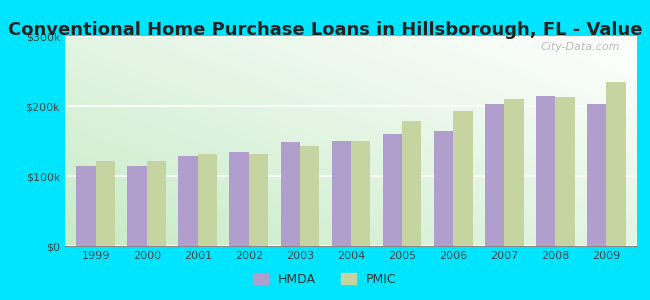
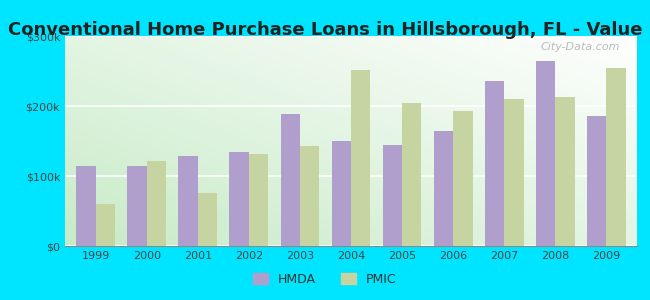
PMIC/1999: $122k -> $60k
PMIC/2001: $132k -> $76k
HMDA/2003: $148k -> $188k
PMIC/2004: $150k -> $252k
HMDA/2005: $160k -> $144k
PMIC/2005: $178k -> $204k
HMDA/2007: $203k -> $236k
HMDA/2008: $215k -> $264k
HMDA/2009: $203k -> $186k
PMIC/2009: $235k -> $254k
